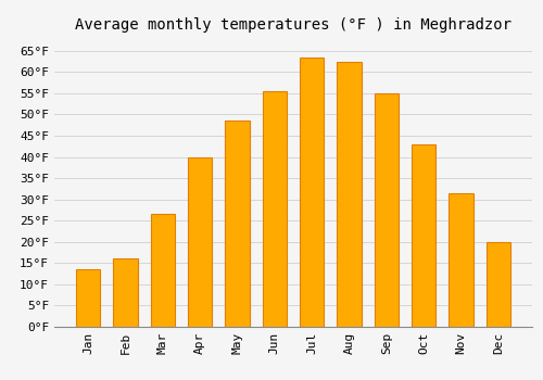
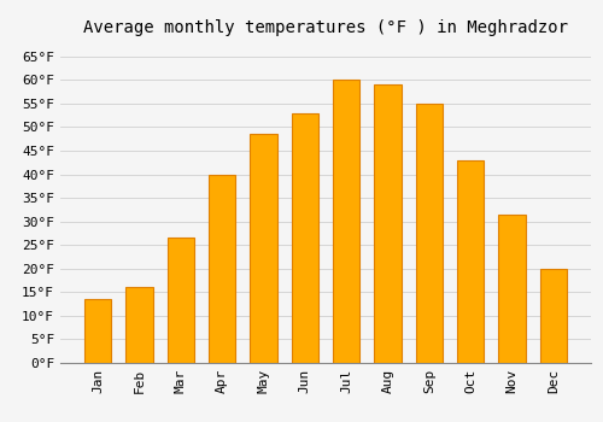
Jun: 55.5°F -> 53.0°F
Jul: 63.5°F -> 60.0°F
Aug: 62.5°F -> 59.0°F
